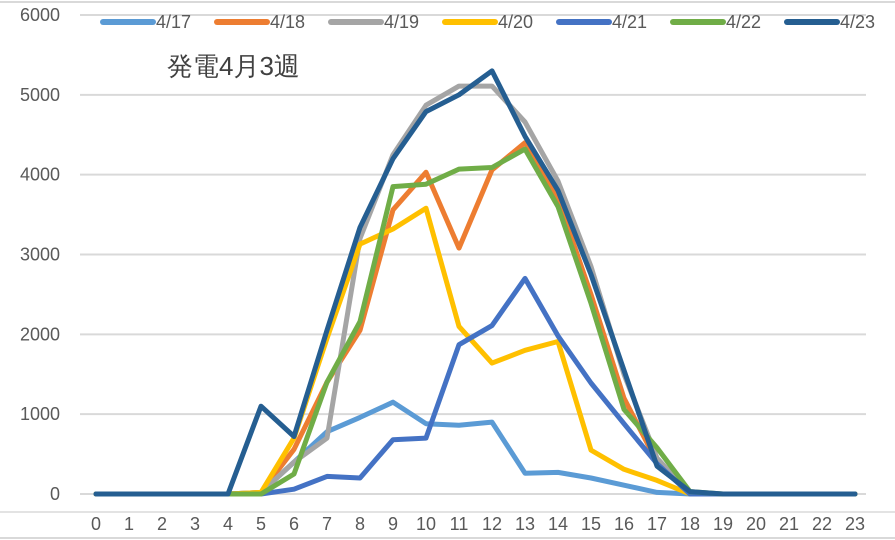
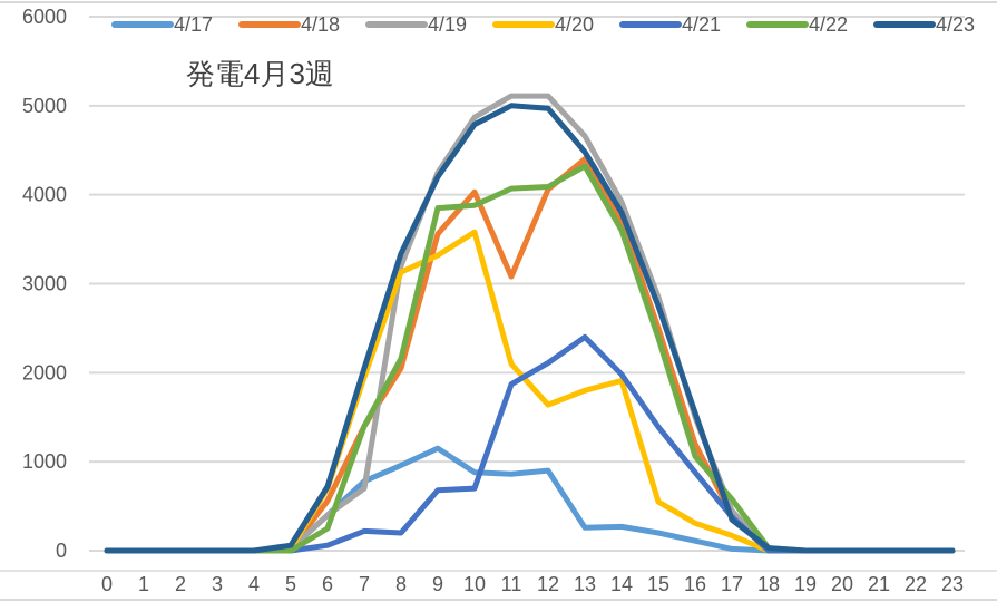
4/23/5: 1100 -> 100
4/23/12: 5300 -> 5000
4/21/13: 2700 -> 2400
